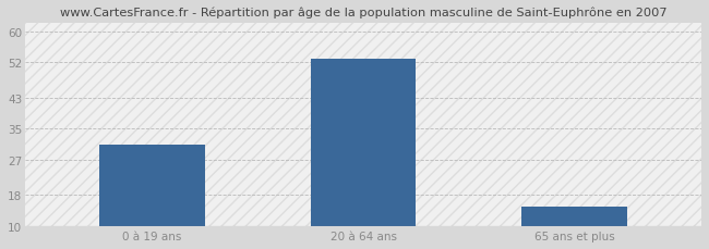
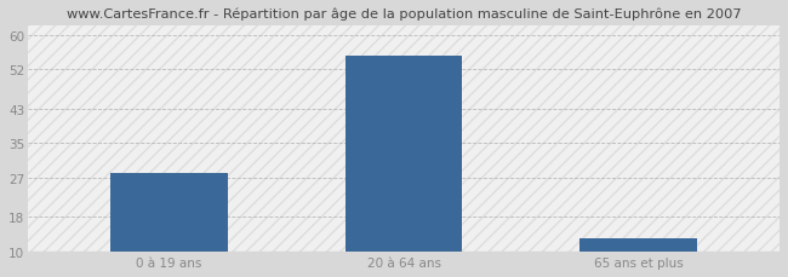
0 à 19 ans: 31 -> 28
20 à 64 ans: 53 -> 55
65 ans et plus: 15 -> 13
